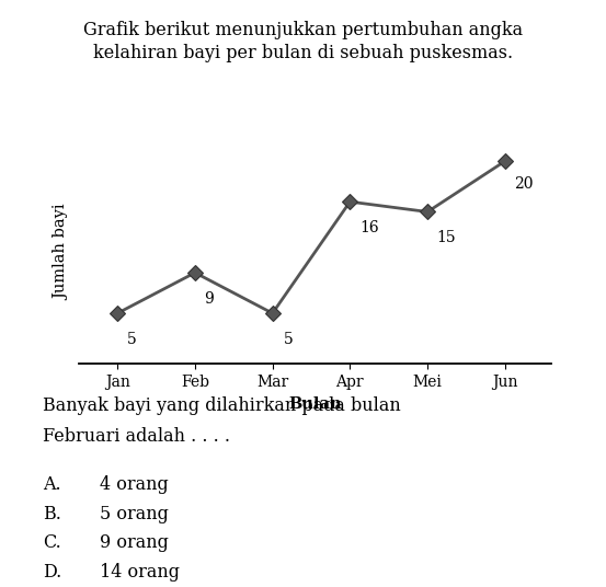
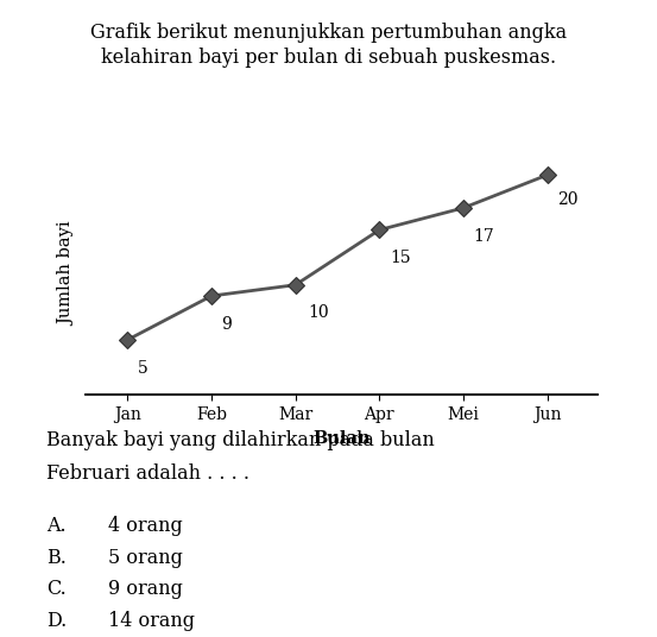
Mar: 5 -> 10
Apr: 16 -> 15
Mei: 15 -> 17
